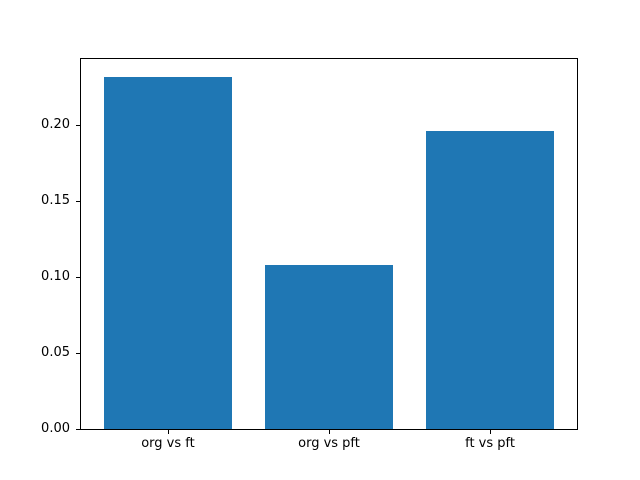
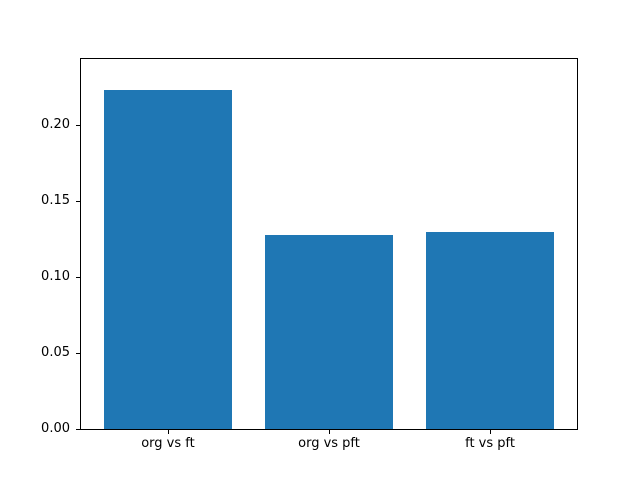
org vs ft: 0.232 -> 0.223
org vs pft: 0.108 -> 0.128
ft vs pft: 0.196 -> 0.130
